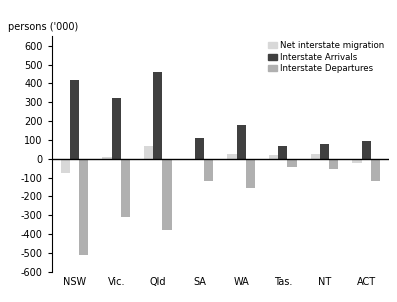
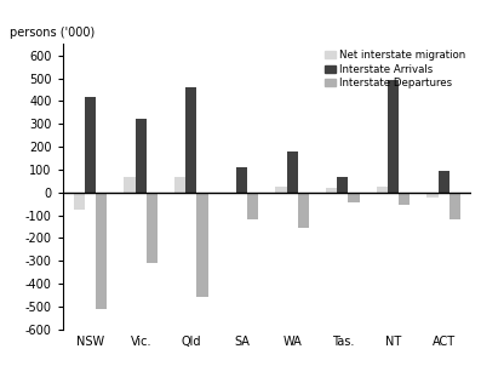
Net interstate migration/Vic.: 10 -> 70
Interstate Departures/Qld: -380 -> -460
Interstate Arrivals/NT: 80 -> 490
